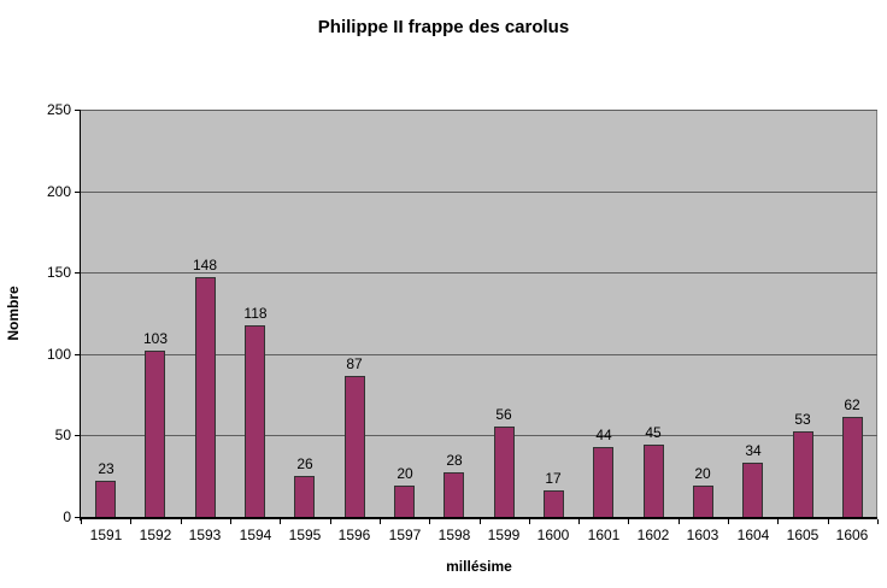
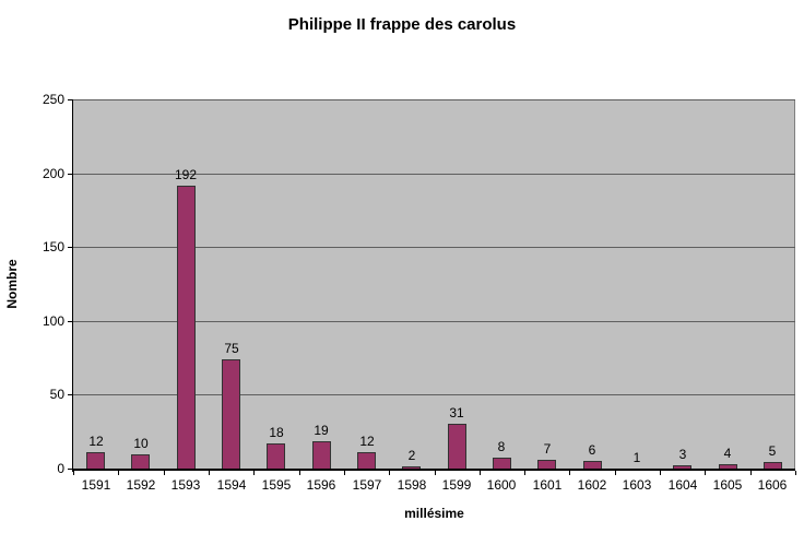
1591: 23 -> 12
1592: 103 -> 10
1593: 148 -> 192
1594: 118 -> 75
1595: 26 -> 18
1596: 87 -> 19
1597: 20 -> 12
1598: 28 -> 2
1599: 56 -> 31
1600: 17 -> 8
1601: 44 -> 7
1602: 45 -> 6
1603: 20 -> 1
1604: 34 -> 3
1605: 53 -> 4
1606: 62 -> 5
